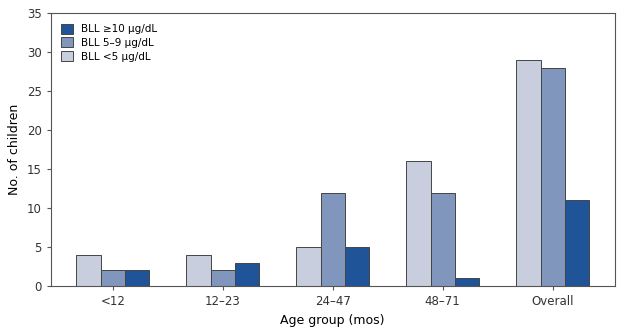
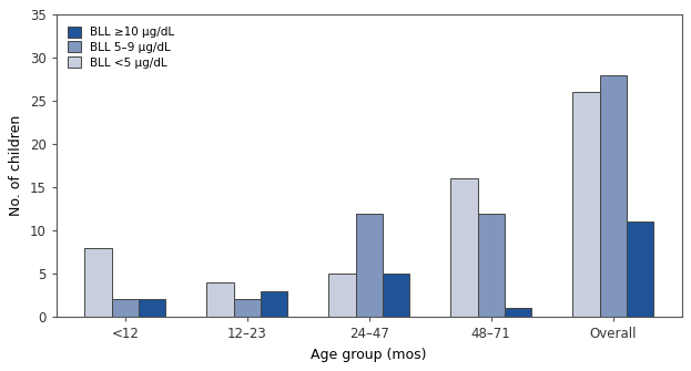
BLL <5 μg/dL/<12: 4 -> 8
BLL <5 μg/dL/Overall: 29 -> 26
